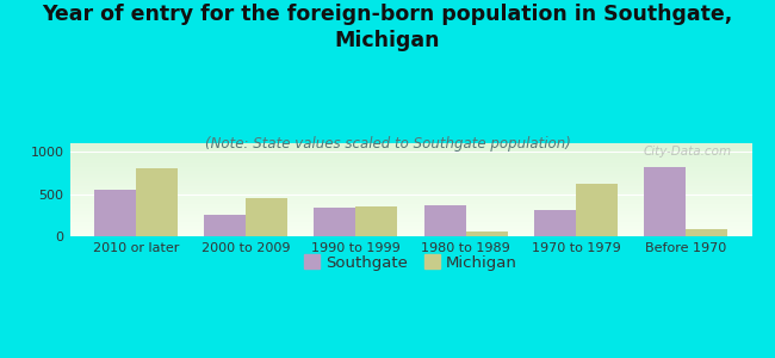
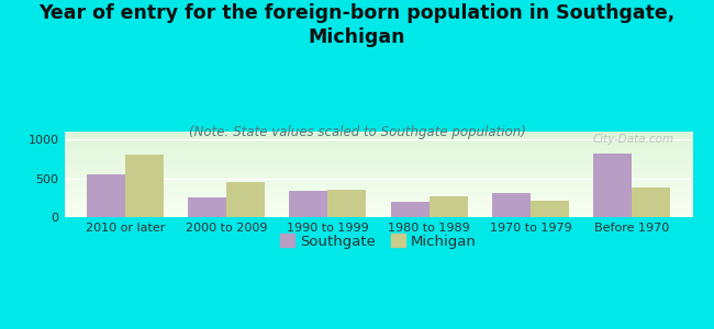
Southgate/1980 to 1989: 360 -> 200
Michigan/1980 to 1989: 60 -> 270
Michigan/1970 to 1979: 620 -> 210
Michigan/Before 1970: 80 -> 380
